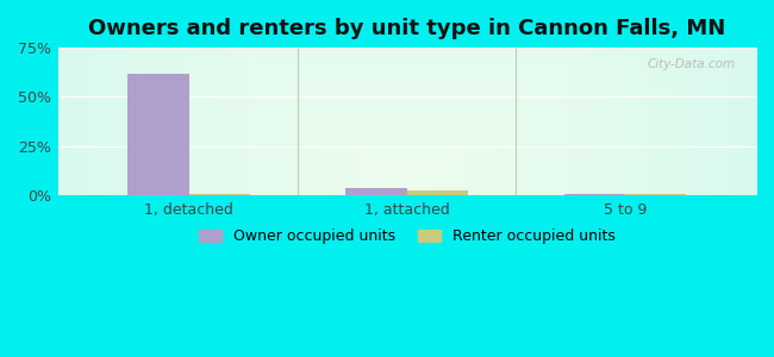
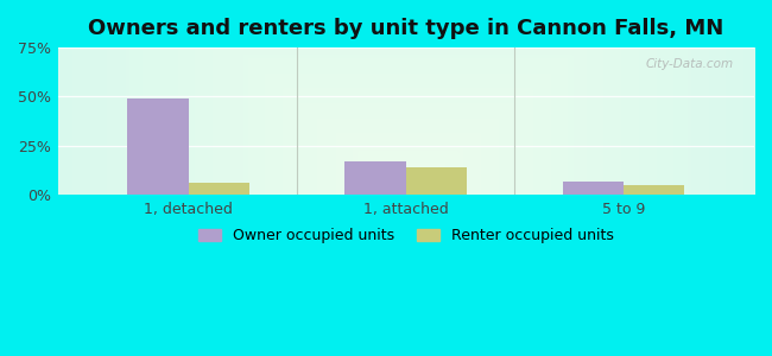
Owner occupied units/1, detached: 62% -> 49%
Renter occupied units/1, detached: 1% -> 6%
Owner occupied units/1, attached: 4% -> 17%
Renter occupied units/1, attached: 3% -> 14%
Owner occupied units/5 to 9: 1% -> 7%
Renter occupied units/5 to 9: 1% -> 5%
